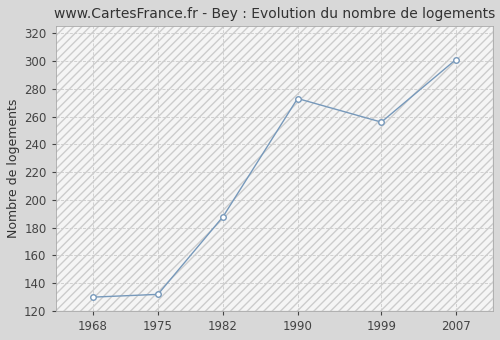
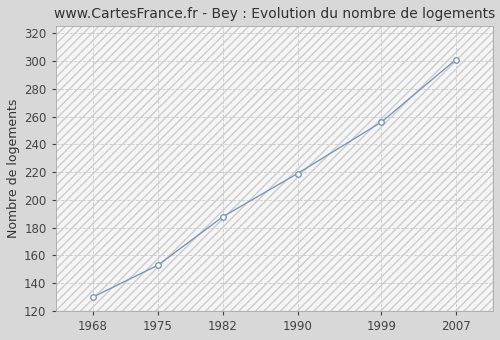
1975: 132 -> 153
1990: 273 -> 219
